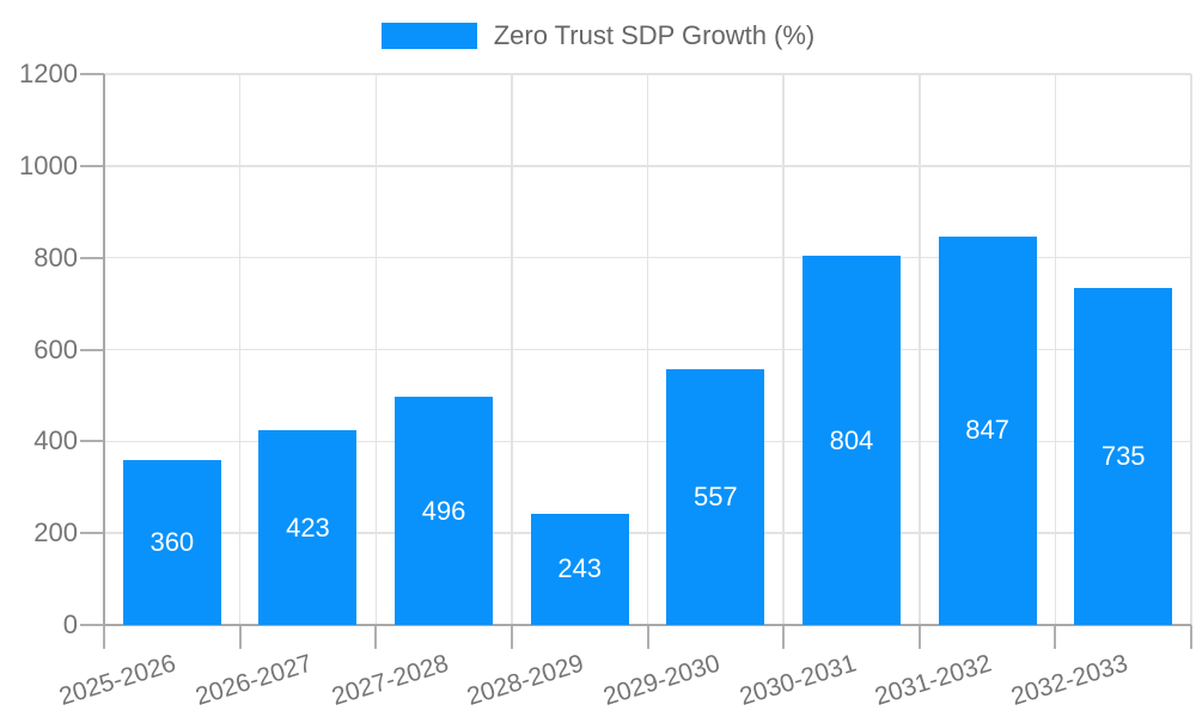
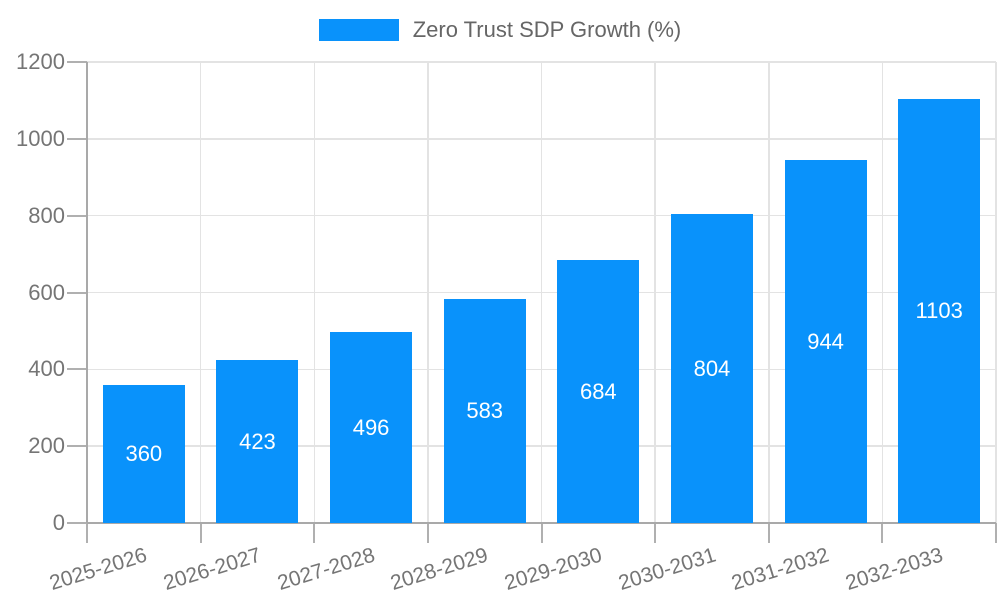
2028-2029: 243 -> 583
2029-2030: 557 -> 684
2031-2032: 847 -> 944
2032-2033: 735 -> 1103
